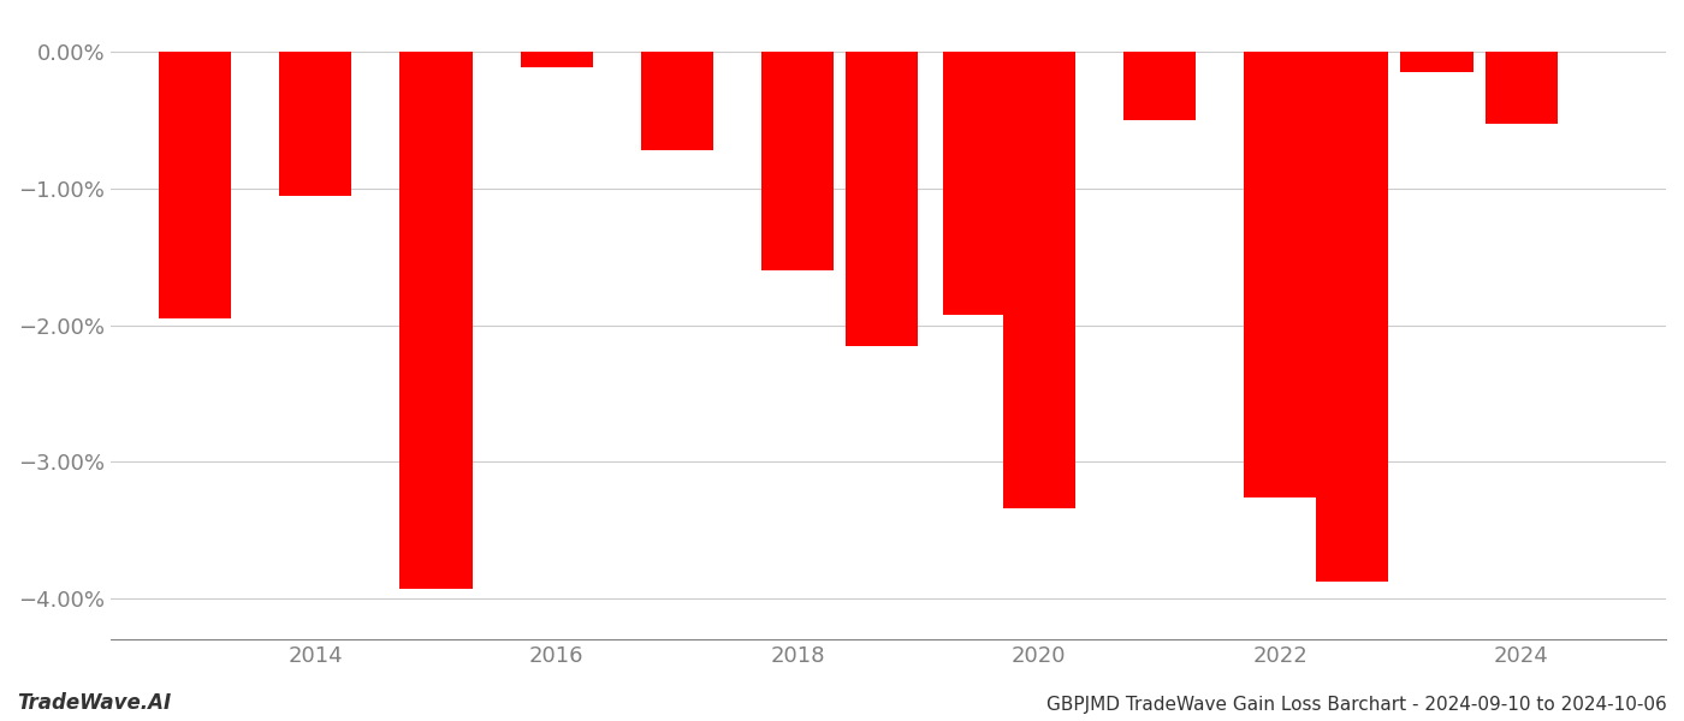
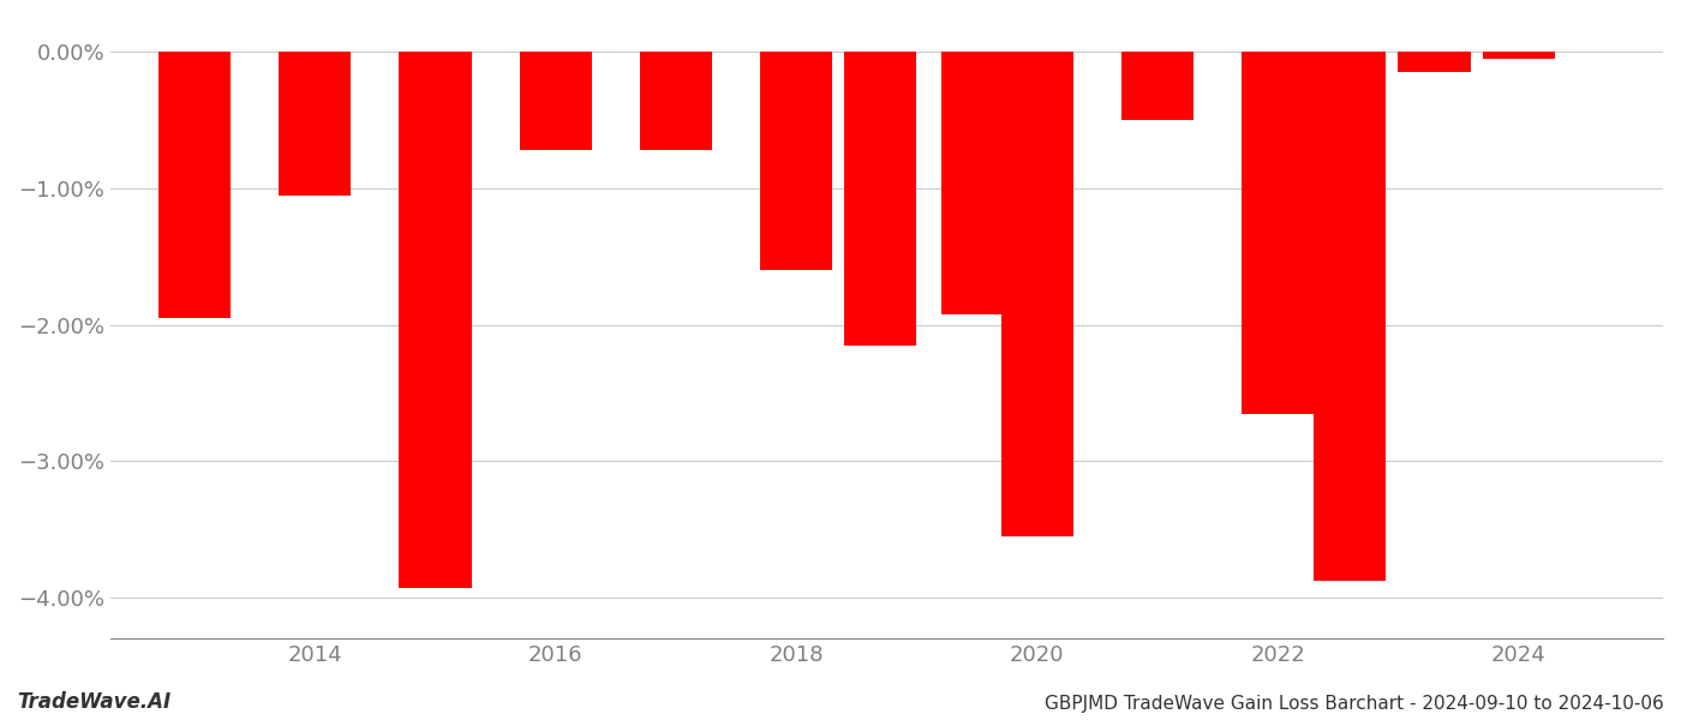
2016: -0.11% -> -0.72%
2020: -3.34% -> -3.55%
2022: -3.26% -> -2.65%
2024: -0.52% -> -0.05%
